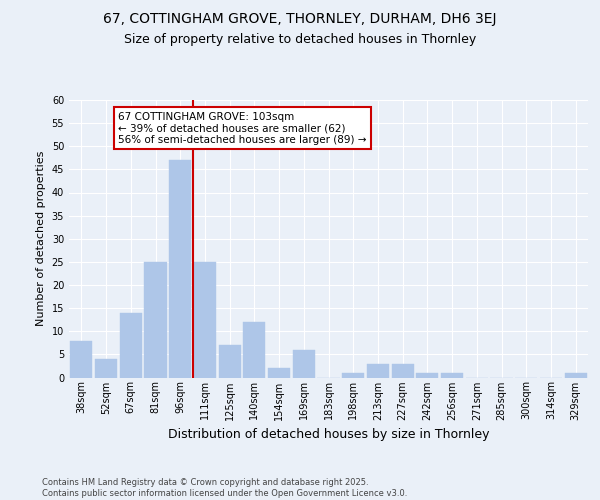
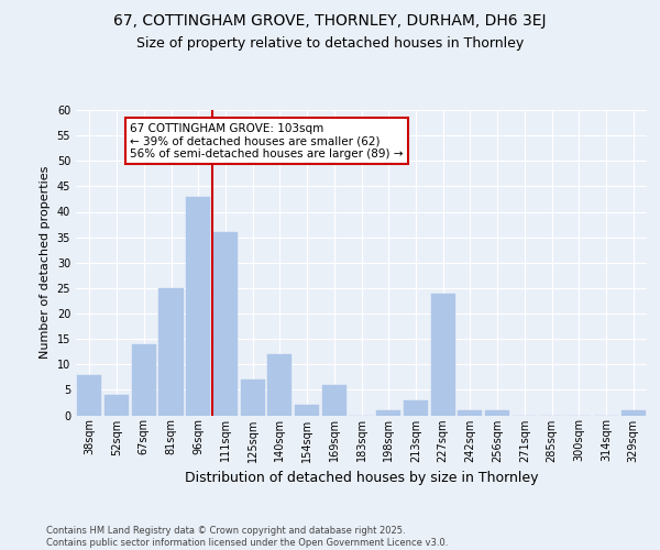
96sqm: 47 -> 43
111sqm: 25 -> 36
227sqm: 3 -> 24
